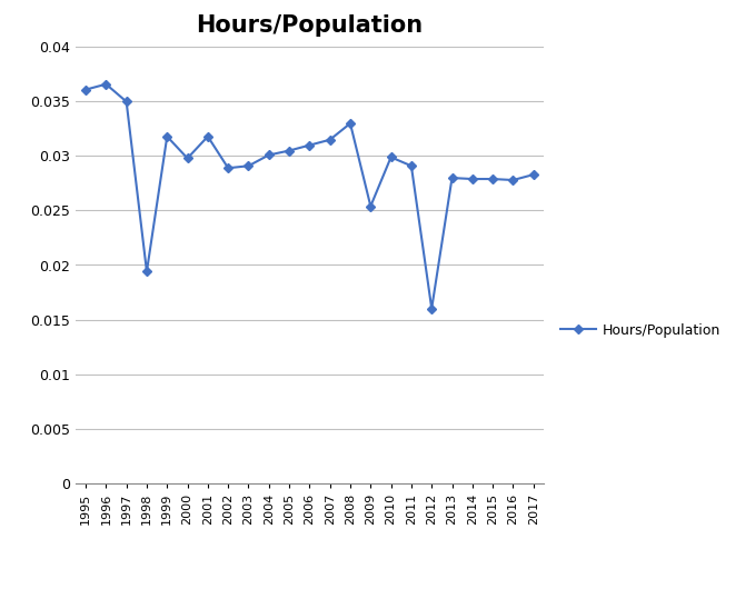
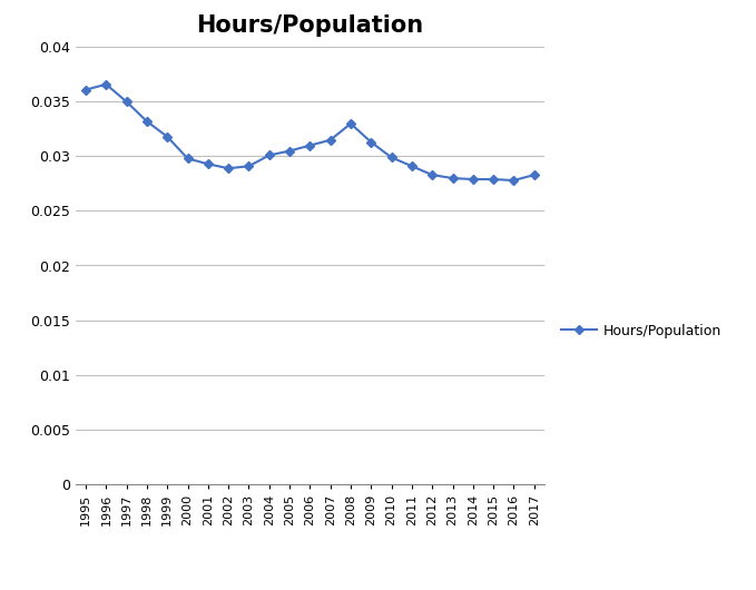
1998: 0.0194 -> 0.0332
2001: 0.0318 -> 0.0293
2009: 0.0254 -> 0.0313
2012: 0.0160 -> 0.0283
